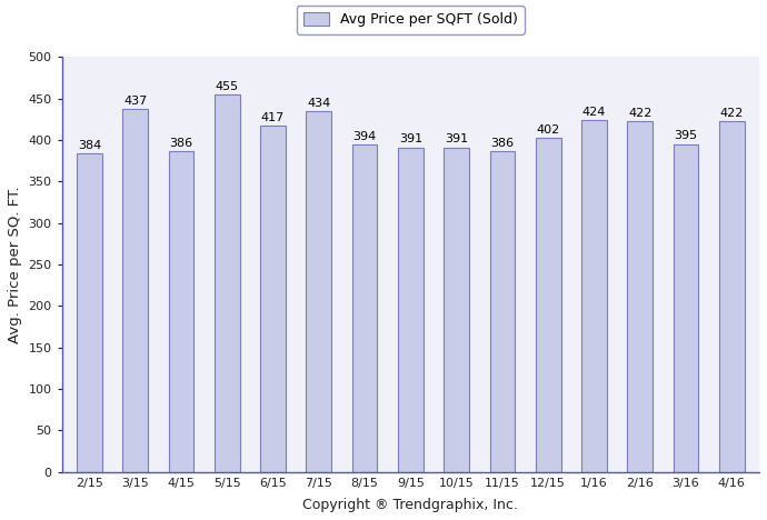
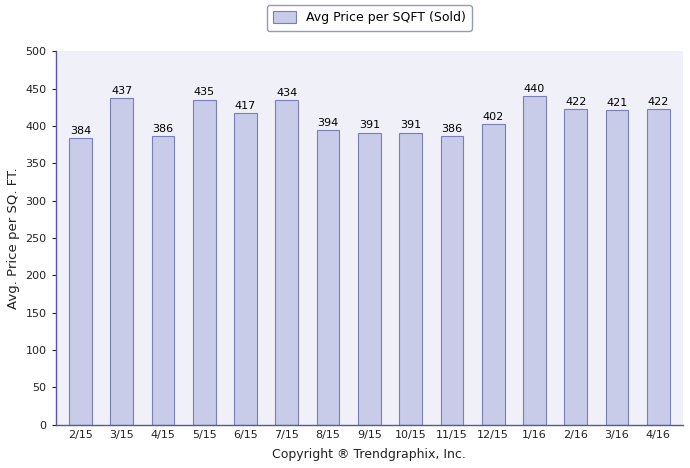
5/15: 455 -> 435
1/16: 424 -> 440
3/16: 395 -> 421
